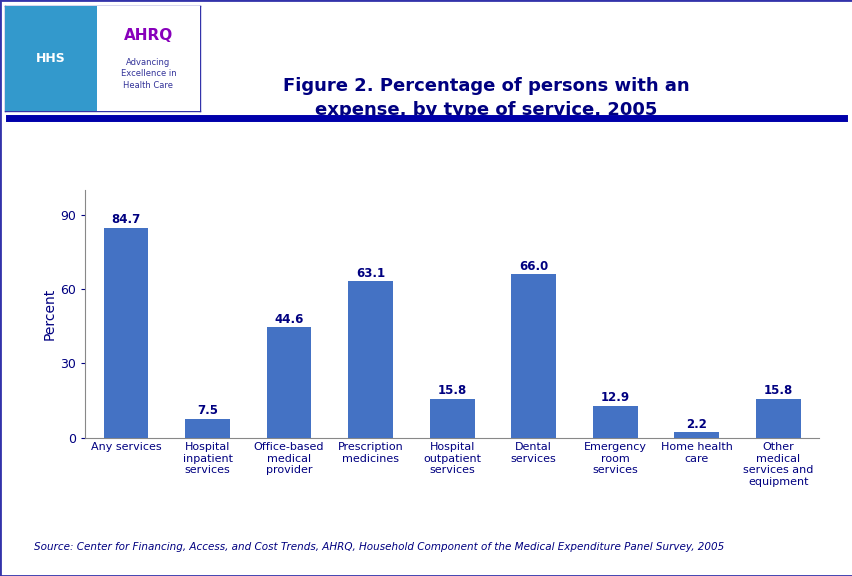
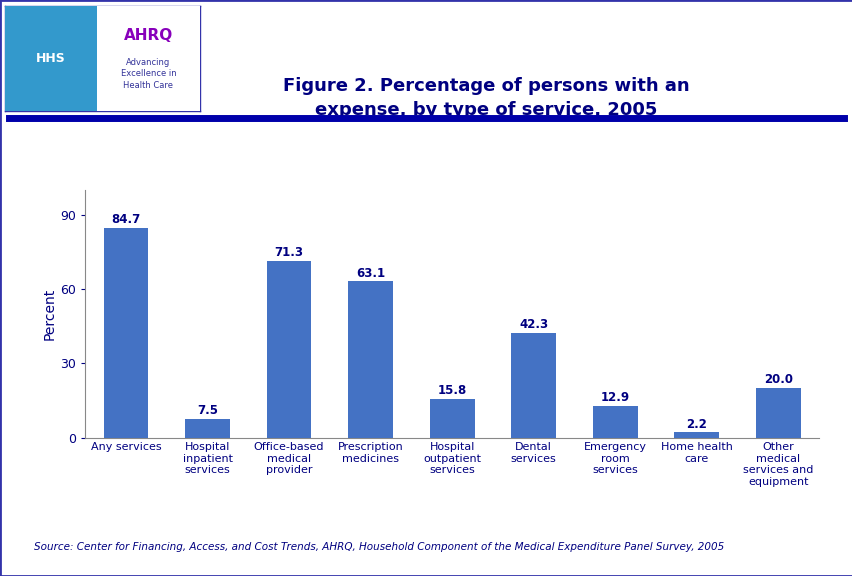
Office-based medical provider: 44.6 -> 71.3
Dental services: 66.0 -> 42.3
Other medical services and equipment: 15.8 -> 20.0
